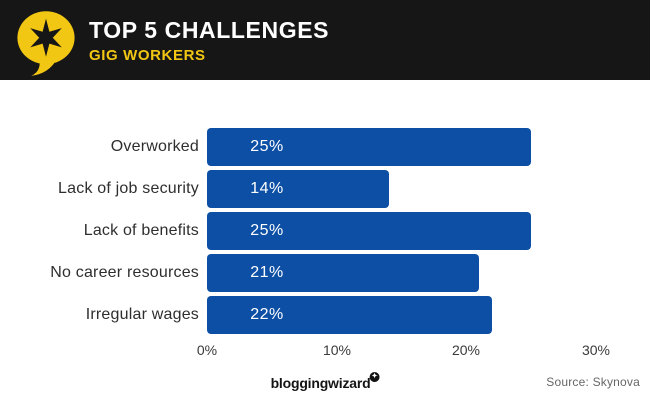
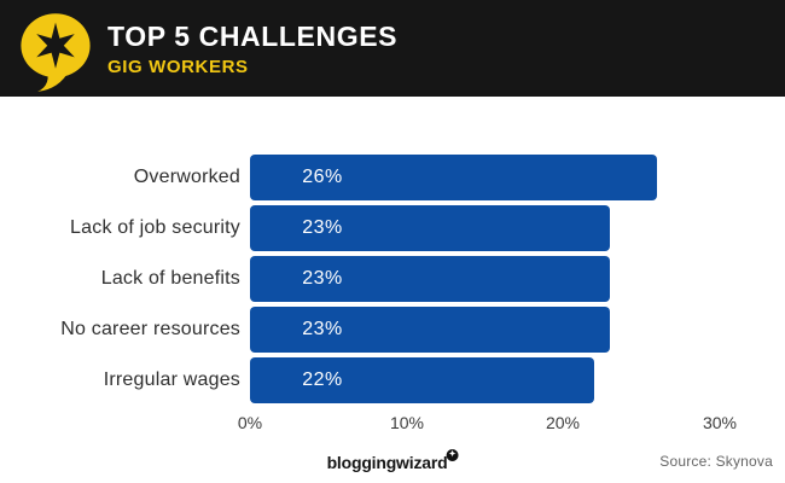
Overworked: 25% -> 26%
Lack of job security: 14% -> 23%
Lack of benefits: 25% -> 23%
No career resources: 21% -> 23%
